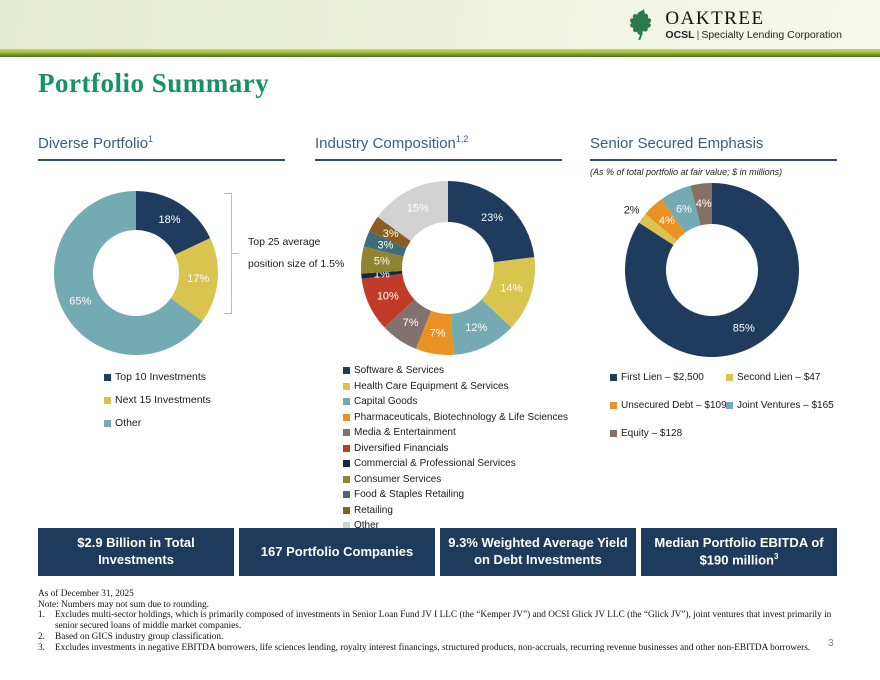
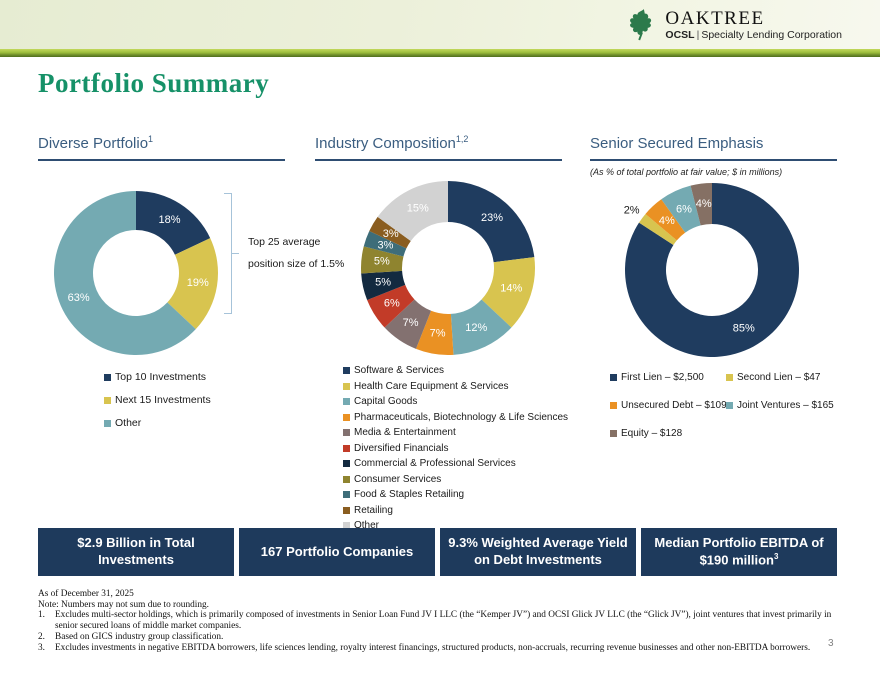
Diverse Portfolio/Next 15 Investments: 17% -> 19%
Diverse Portfolio/Other: 65% -> 63%
Industry Composition/Diversified Financials: 10% -> 6%
Industry Composition/Commercial & Professional Services: 1% -> 5%
